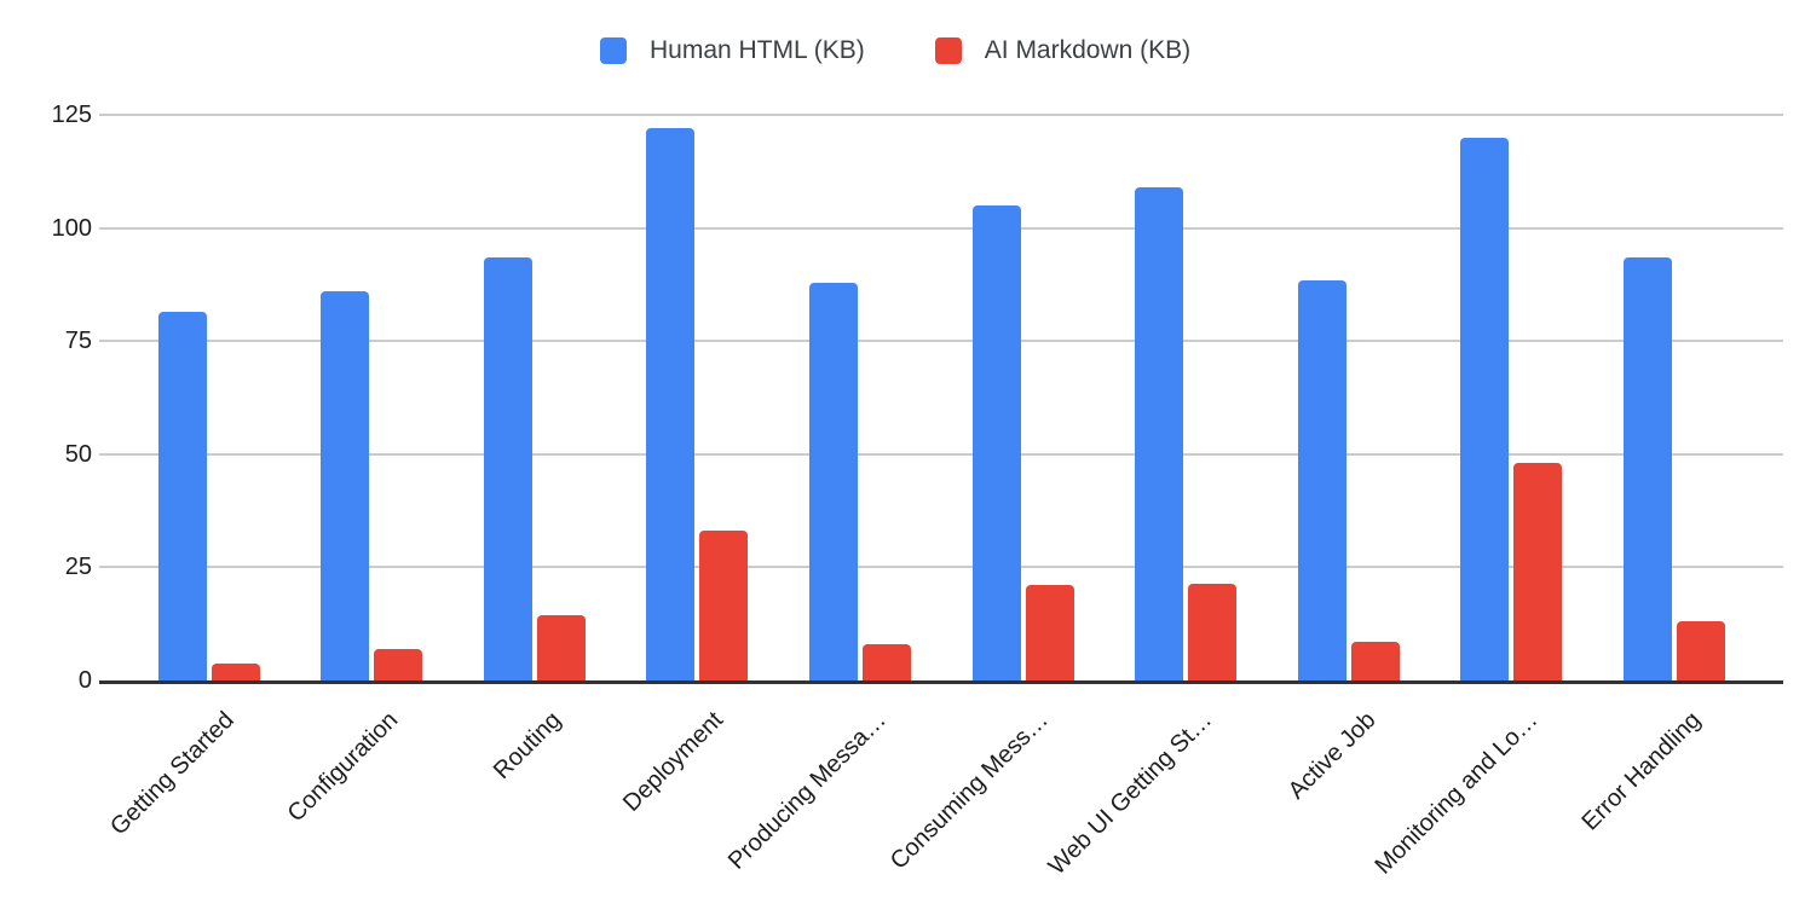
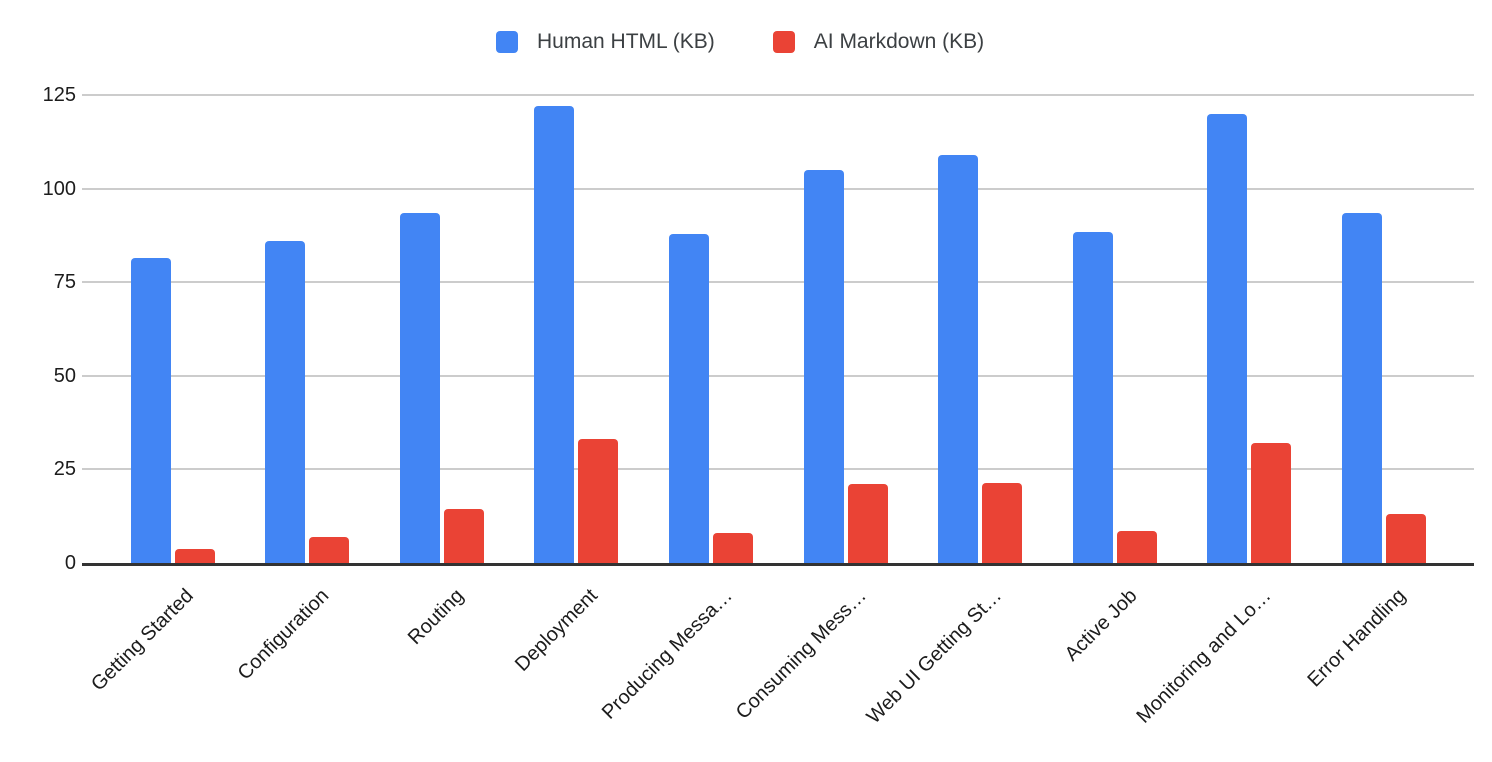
AI Markdown (KB)/Monitoring and Lo…: 48 -> 32
